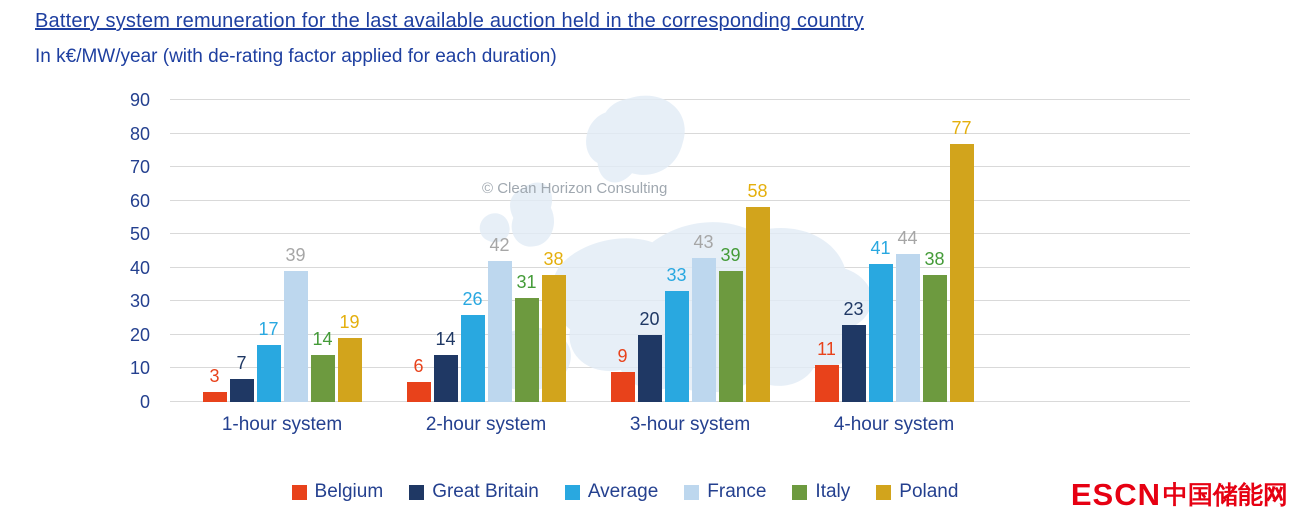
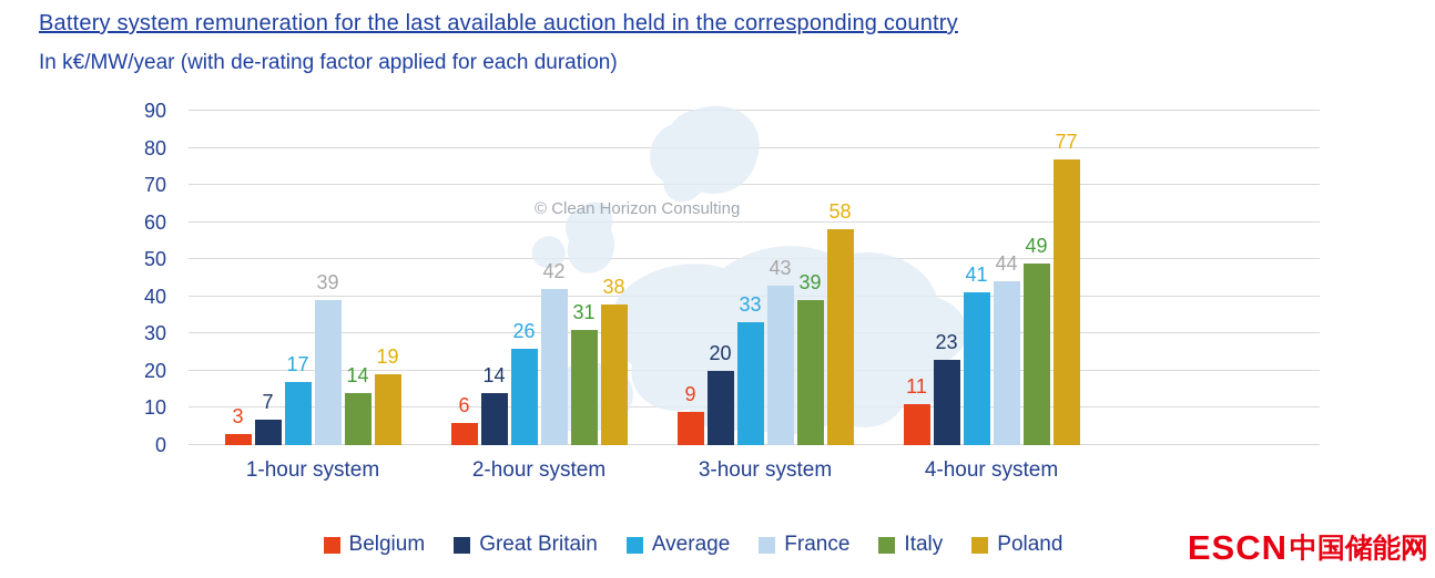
Italy/4-hour system: 38 -> 49
